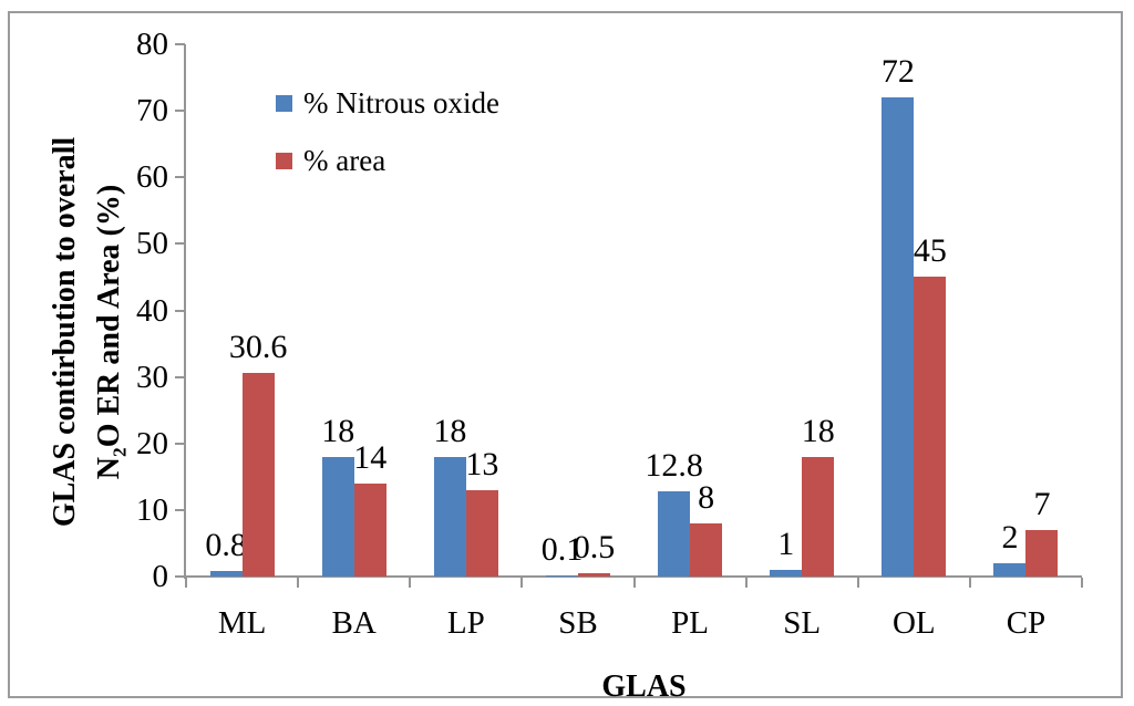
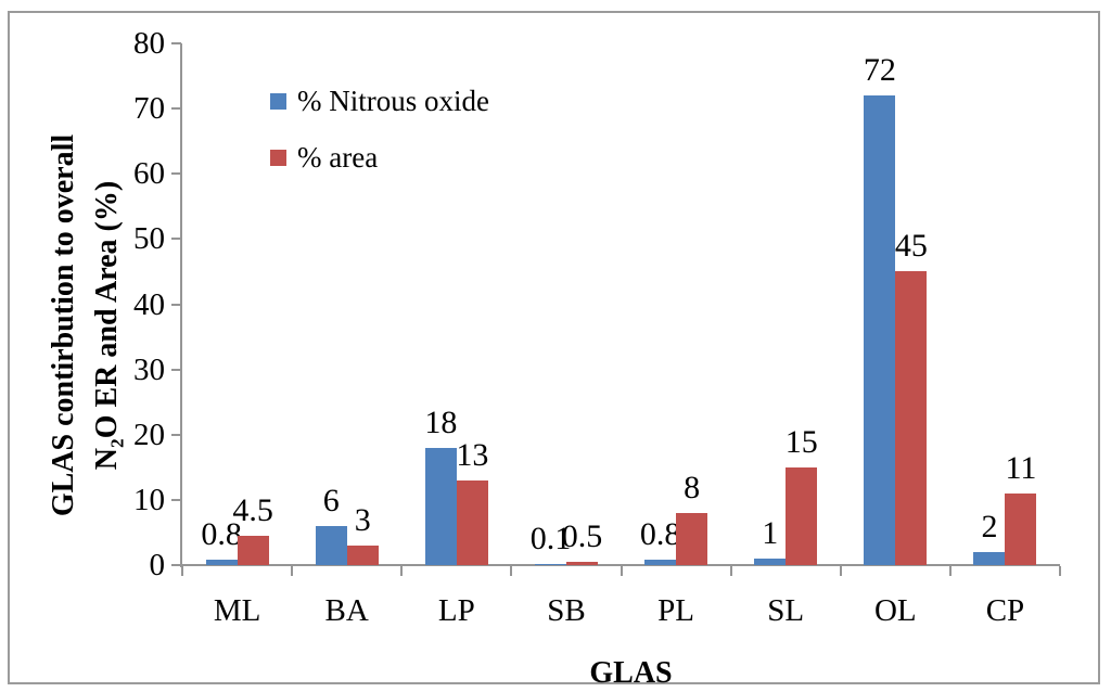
% area/ML: 30.6 -> 4.5
% Nitrous oxide/BA: 18 -> 6
% area/BA: 14 -> 3
% Nitrous oxide/PL: 12.8 -> 0.8
% area/SL: 18 -> 15
% area/CP: 7 -> 11
